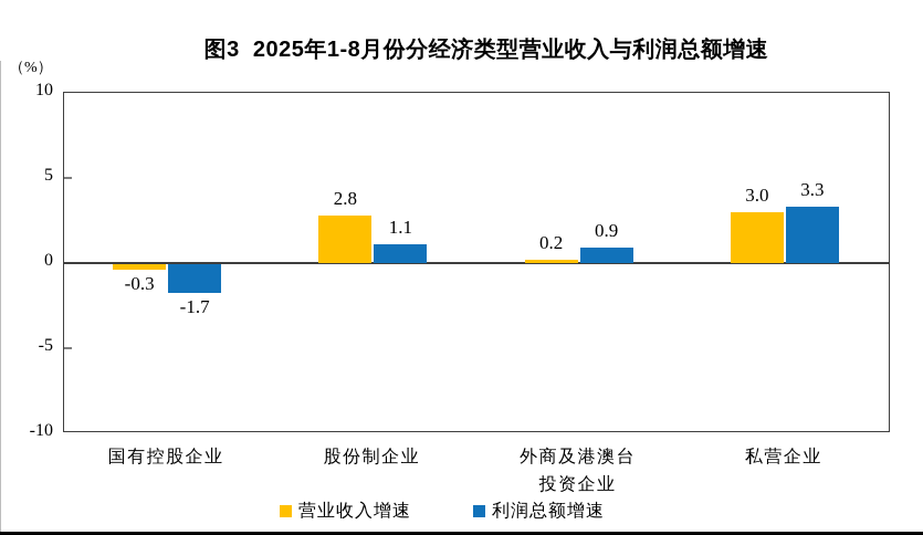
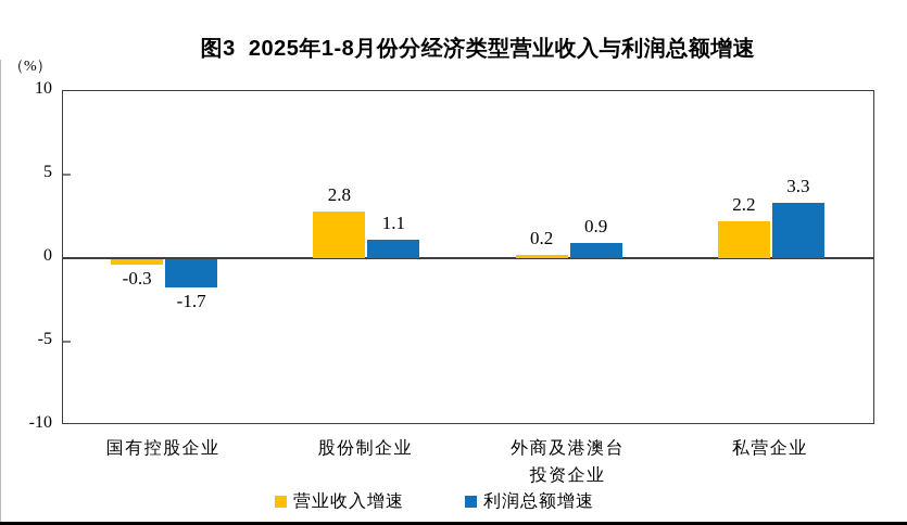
营业收入增速/私营企业: 3.0 -> 2.2
